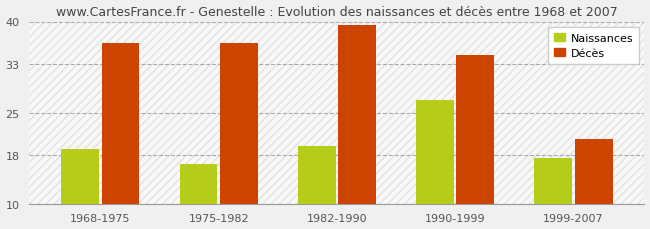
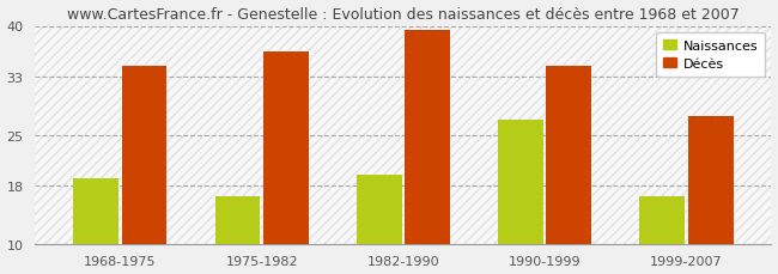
Décès/1968-1975: 36.4 -> 34.5
Naissances/1999-2007: 17.6 -> 16.5
Décès/1999-2007: 20.6 -> 27.5
